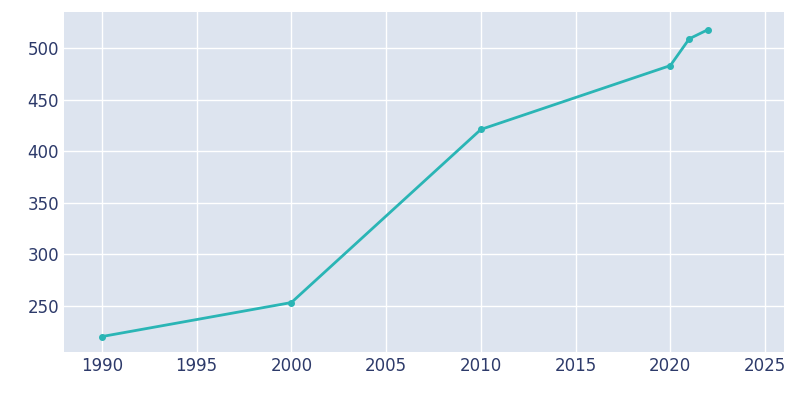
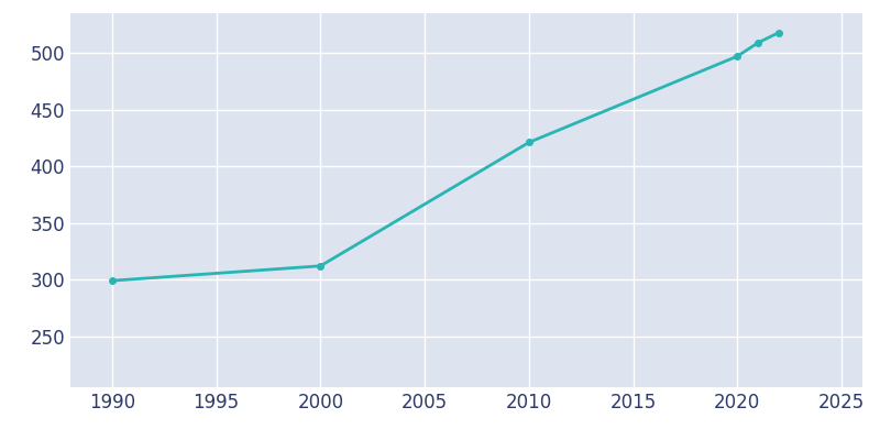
1990: 220 -> 299
2000: 253 -> 312
2020: 483 -> 497
